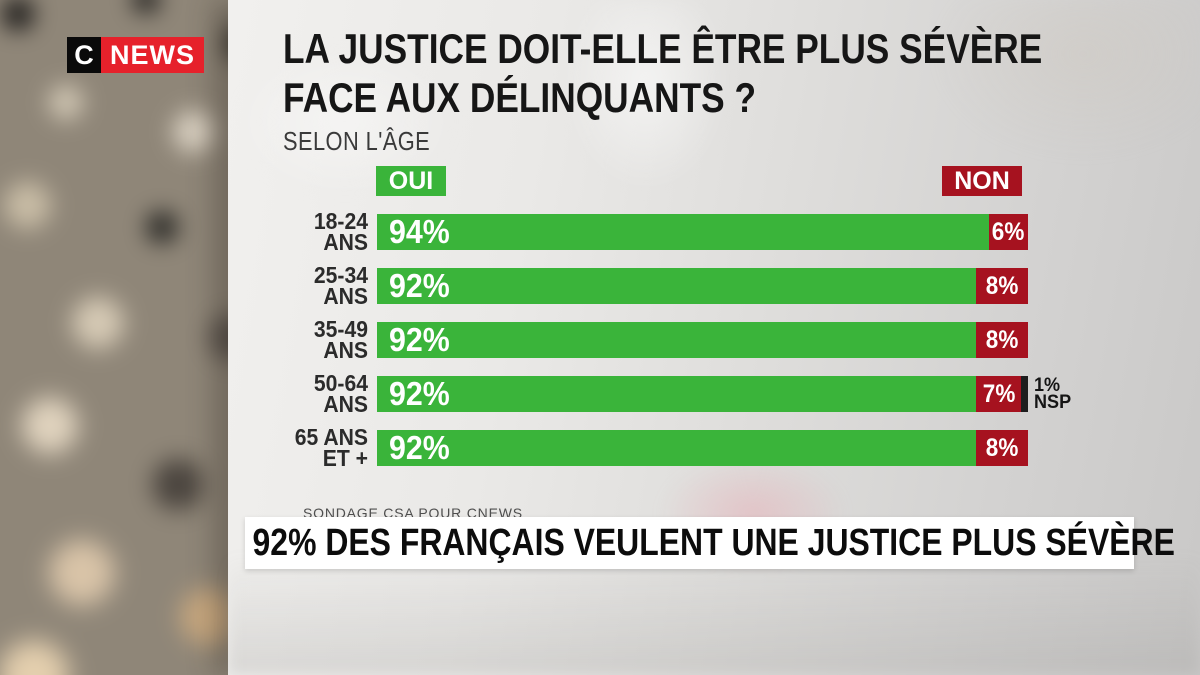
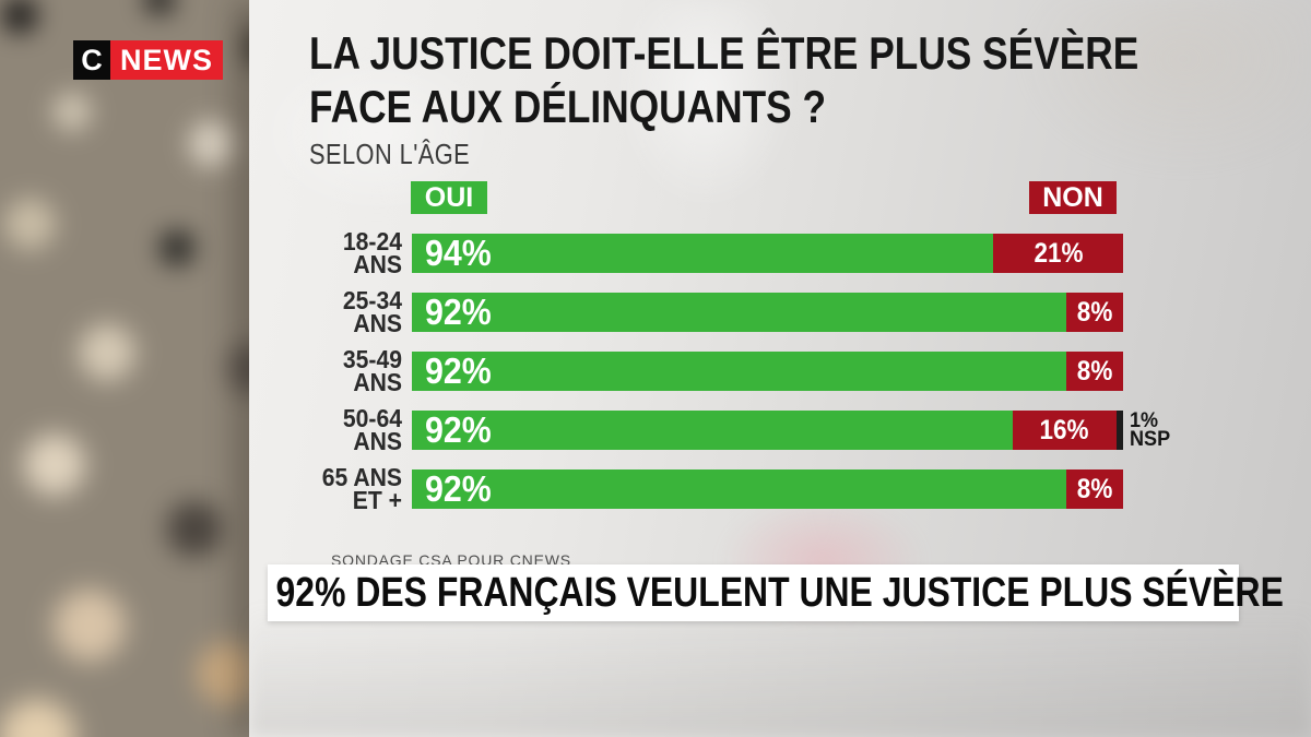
NON/18-24 ANS: 6% -> 21%
NON/50-64 ANS: 7% -> 16%
